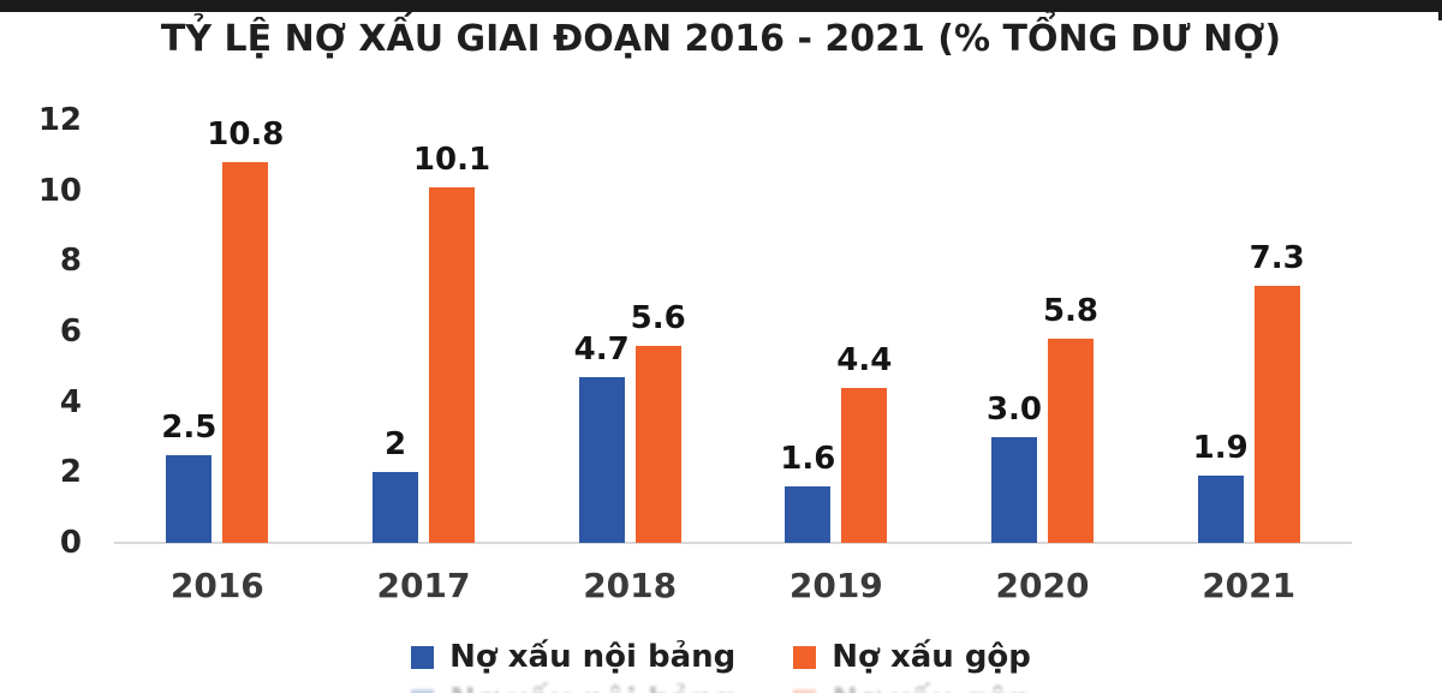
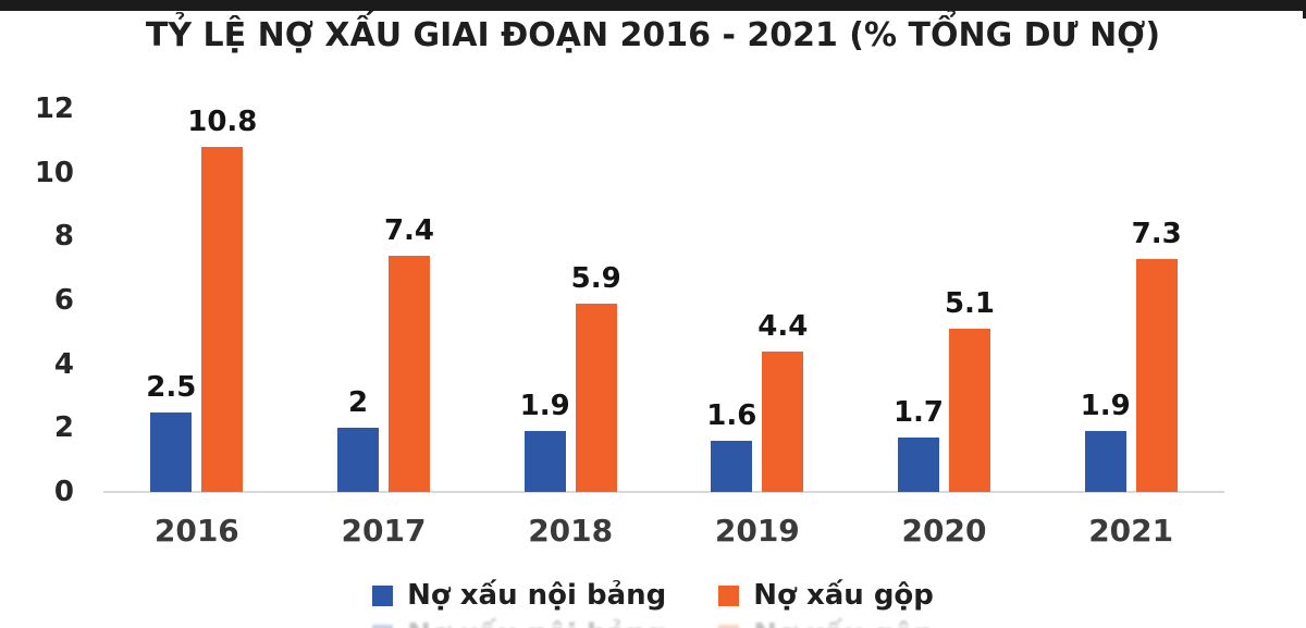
Nợ xấu gộp/2017: 10.1 -> 7.4
Nợ xấu nội bảng/2018: 4.7 -> 1.9
Nợ xấu gộp/2018: 5.6 -> 5.9
Nợ xấu nội bảng/2020: 3.0 -> 1.7
Nợ xấu gộp/2020: 5.8 -> 5.1
